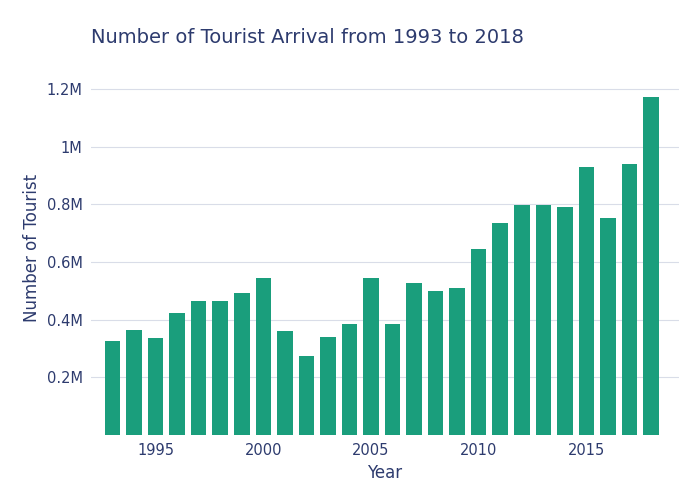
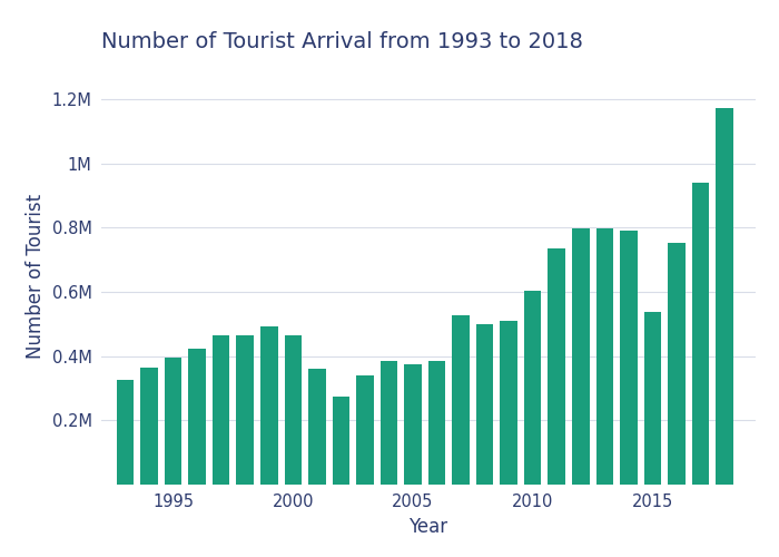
1995: 0.335M -> 0.394M
2000: 0.545M -> 0.464M
2005: 0.545M -> 0.375M
2010: 0.645M -> 0.603M
2015: 0.930M -> 0.539M
